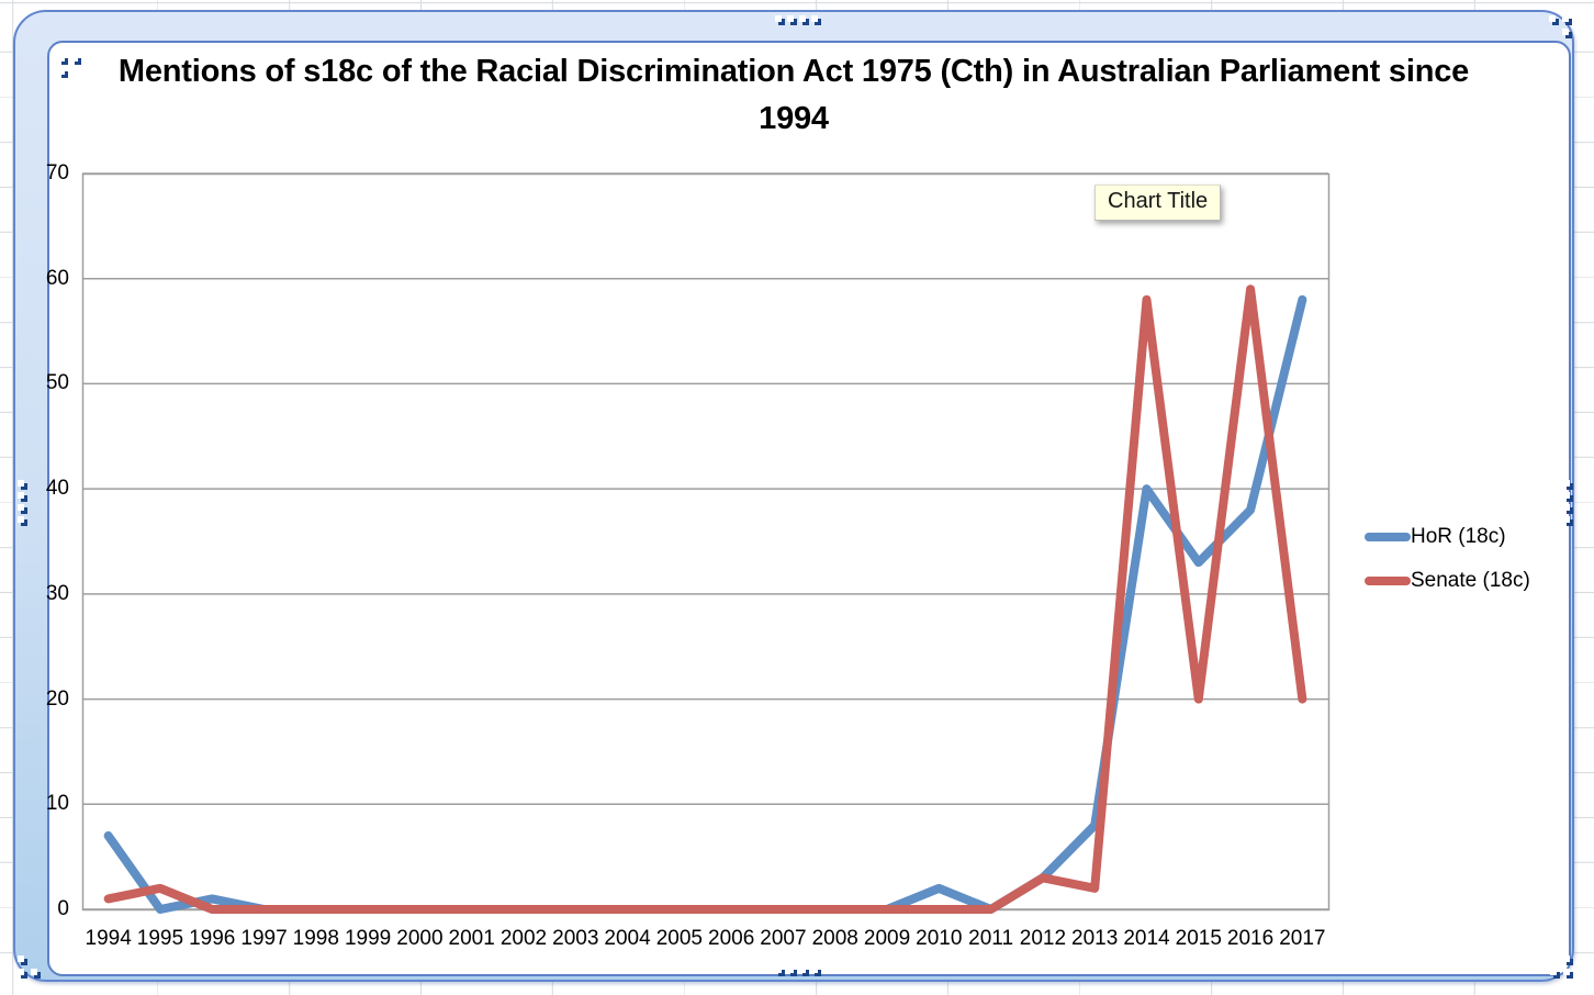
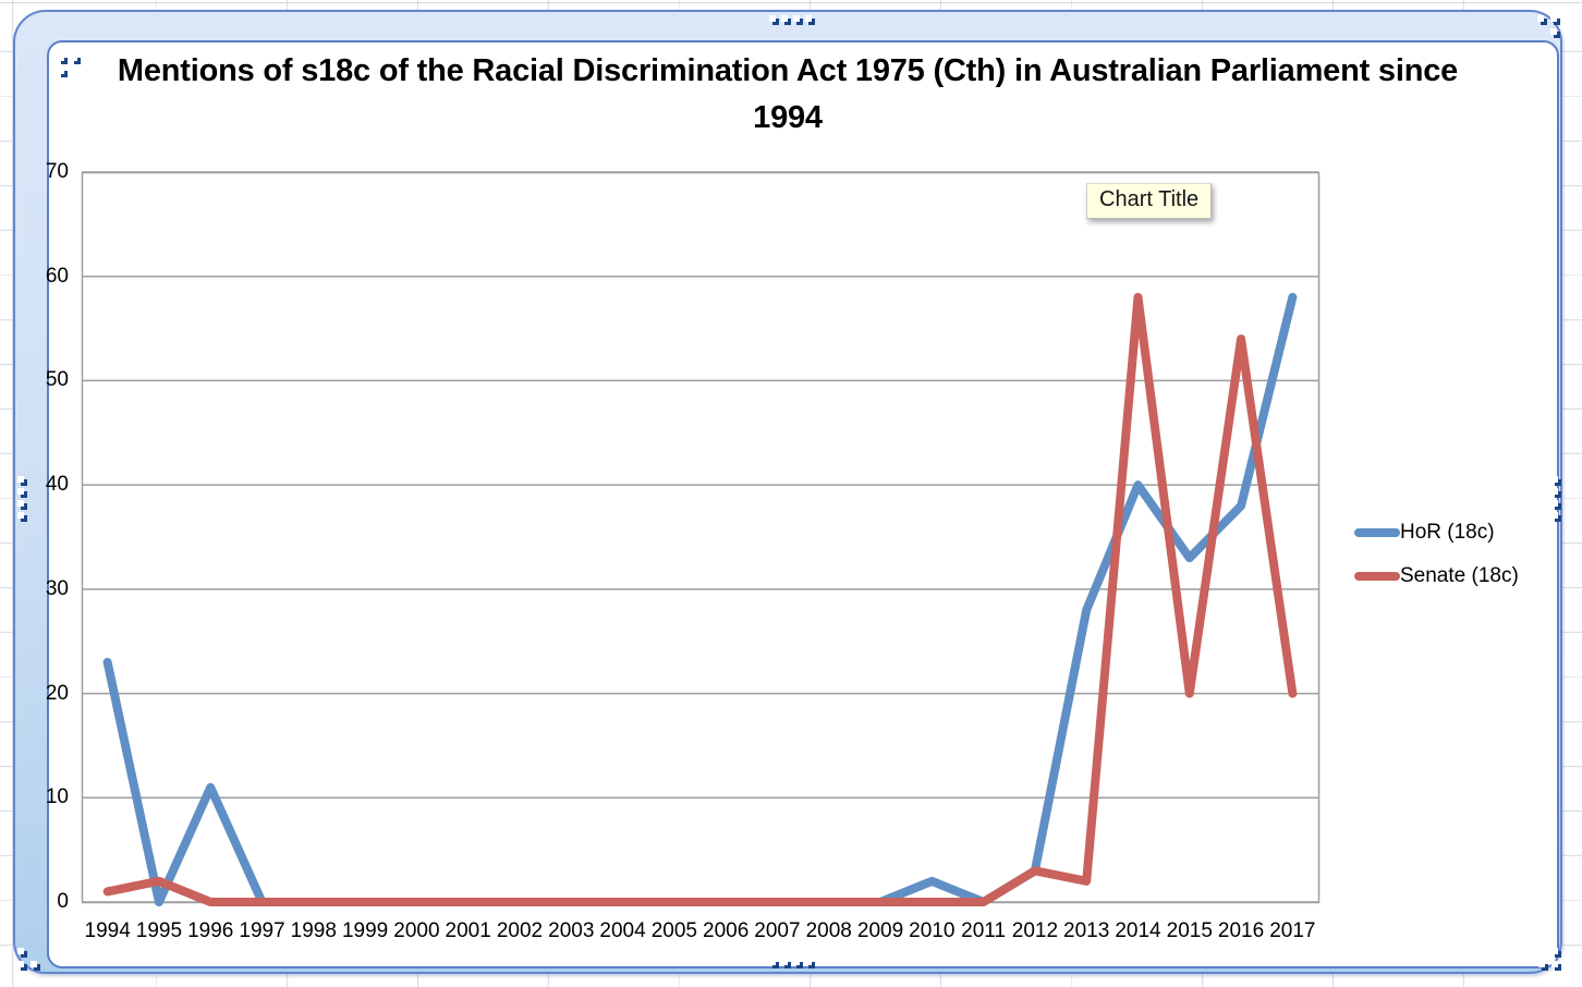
HoR (18c)/1994: 7 -> 23
HoR (18c)/1996: 1 -> 11
HoR (18c)/2013: 8 -> 28
Senate (18c)/2016: 59 -> 54
